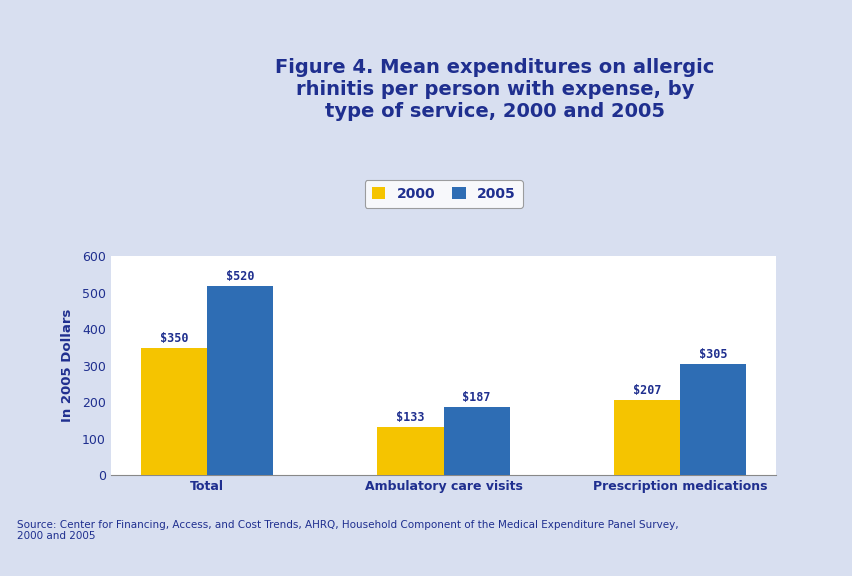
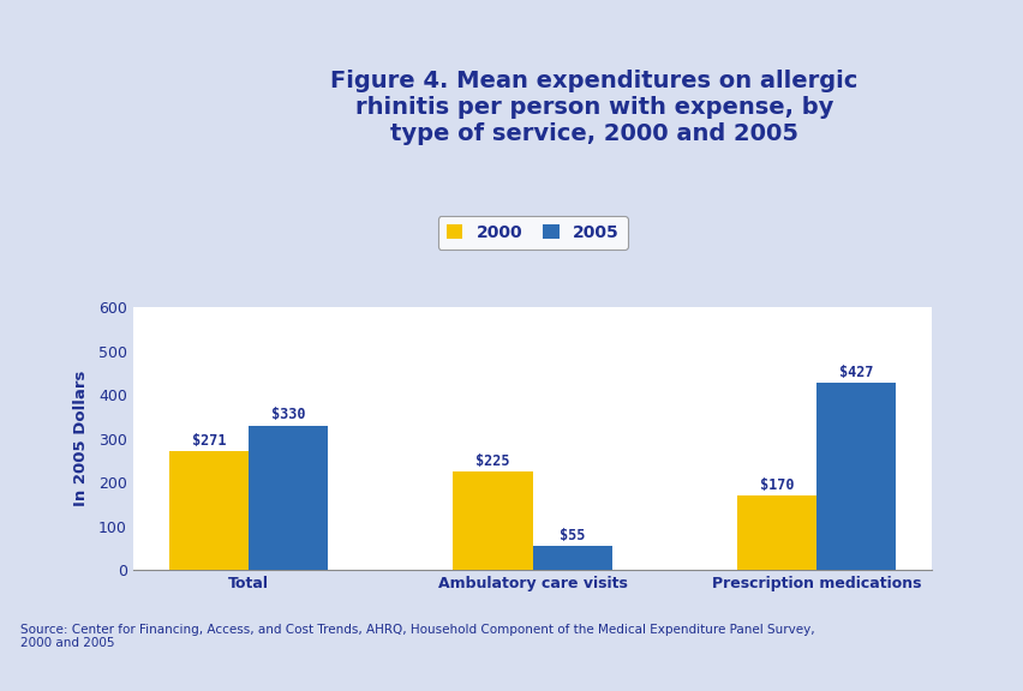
2000/Total: $350 -> $271
2005/Total: $520 -> $330
2000/Ambulatory care visits: $133 -> $225
2005/Ambulatory care visits: $187 -> $55
2000/Prescription medications: $207 -> $170
2005/Prescription medications: $305 -> $427
